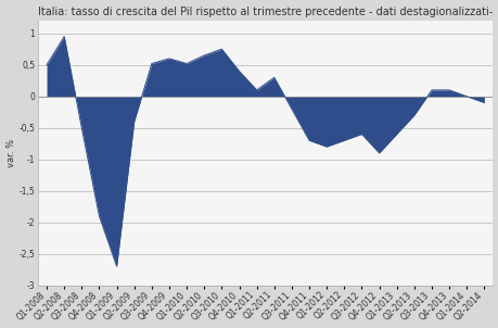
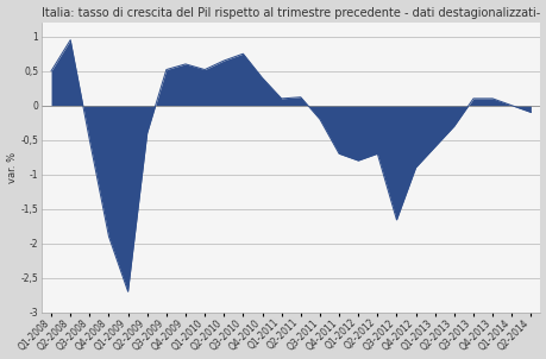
Q2-2011: 0,30 -> 0,12
Q3-2012: -0,60 -> -1,66
